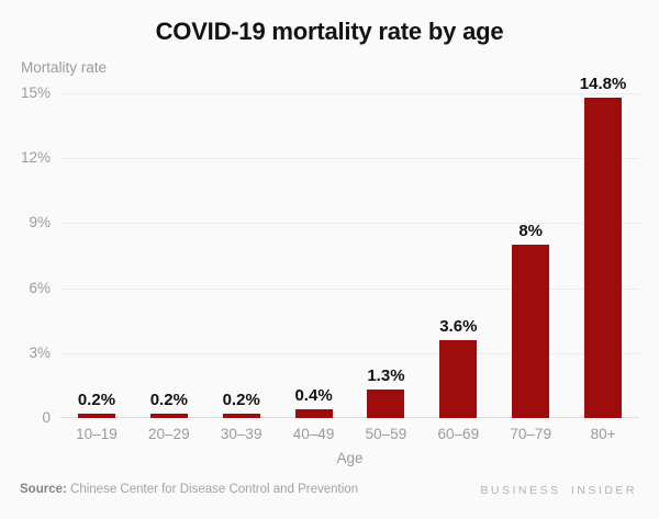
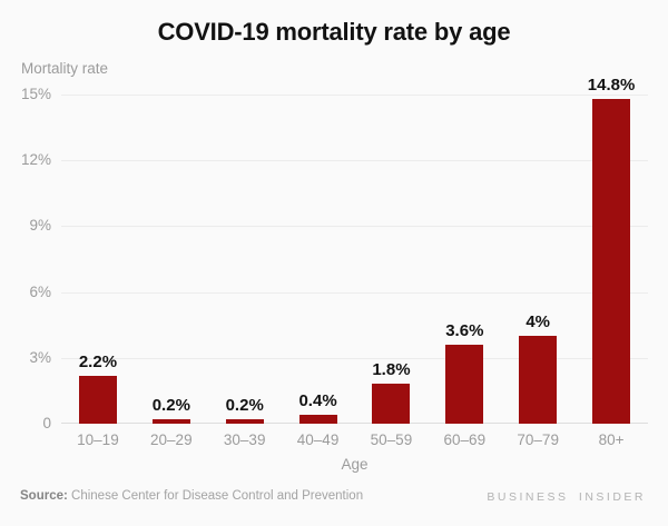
10–19: 0.2% -> 2.2%
50–59: 1.3% -> 1.8%
70–79: 8% -> 4%
